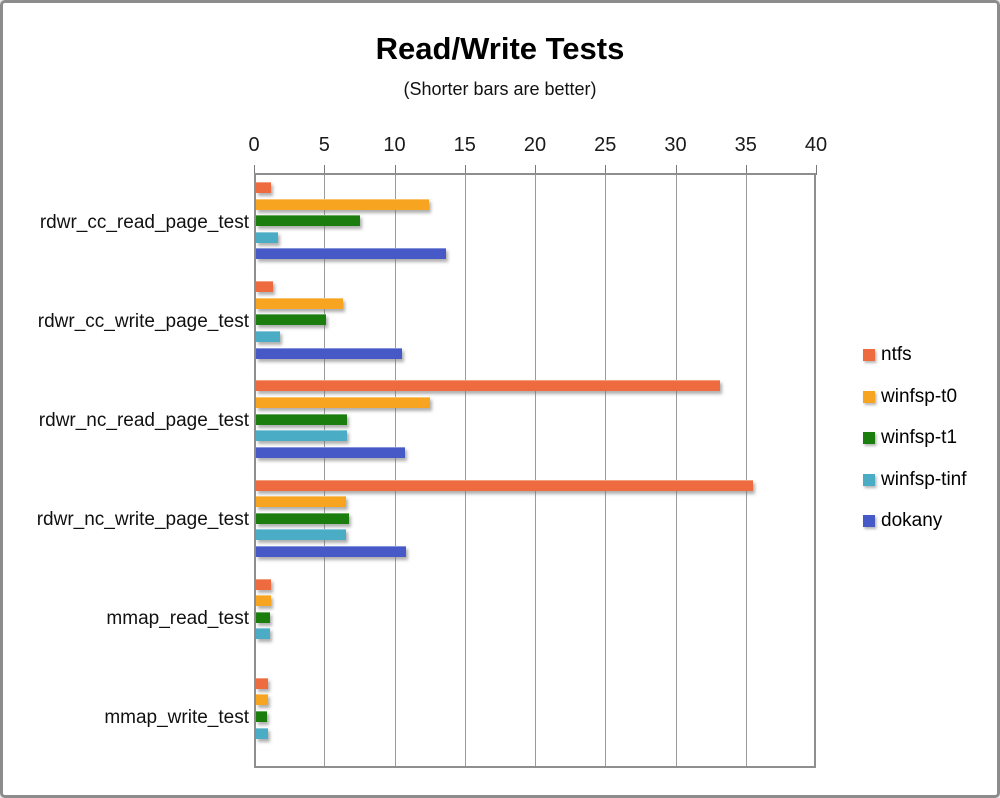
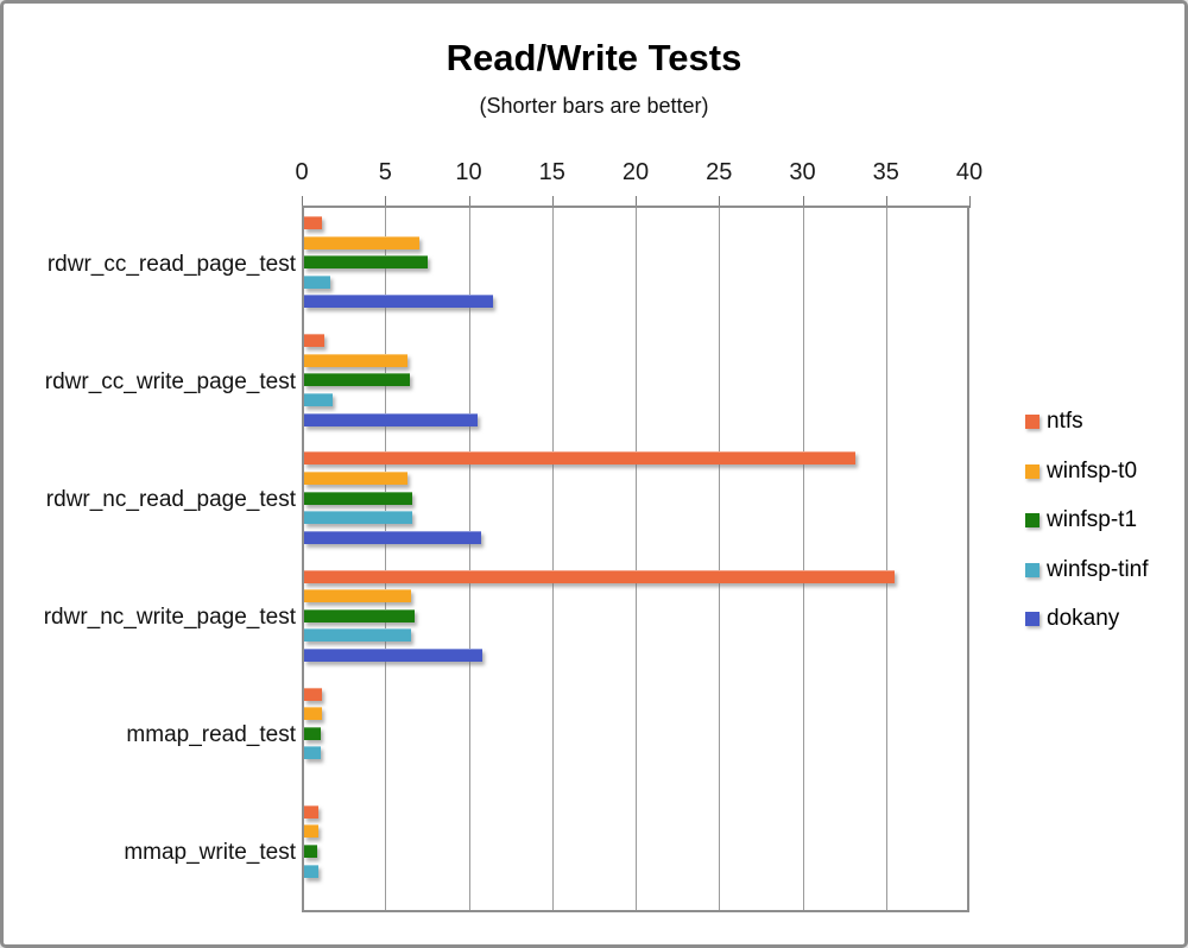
winfsp-t0/rdwr_cc_read_page_test: 12.3 -> 6.9
dokany/rdwr_cc_read_page_test: 13.5 -> 11.3
winfsp-t1/rdwr_cc_write_page_test: 5.0 -> 6.3
winfsp-t0/rdwr_nc_read_page_test: 12.4 -> 6.2
